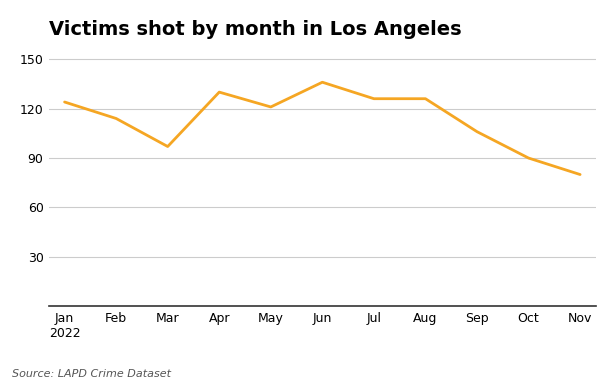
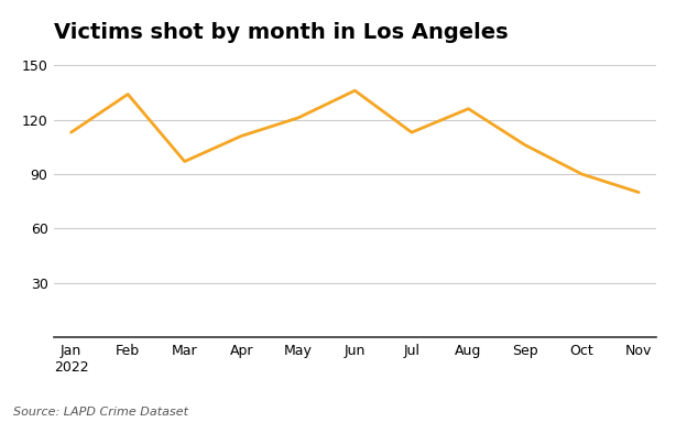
Jan 2022: 124 -> 113
Feb: 114 -> 134
Apr: 130 -> 111
Jul: 126 -> 113
